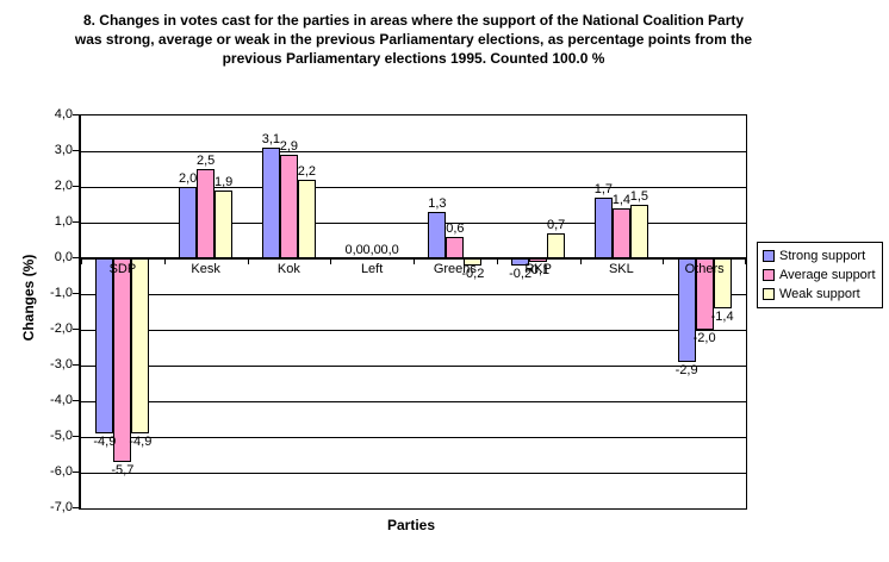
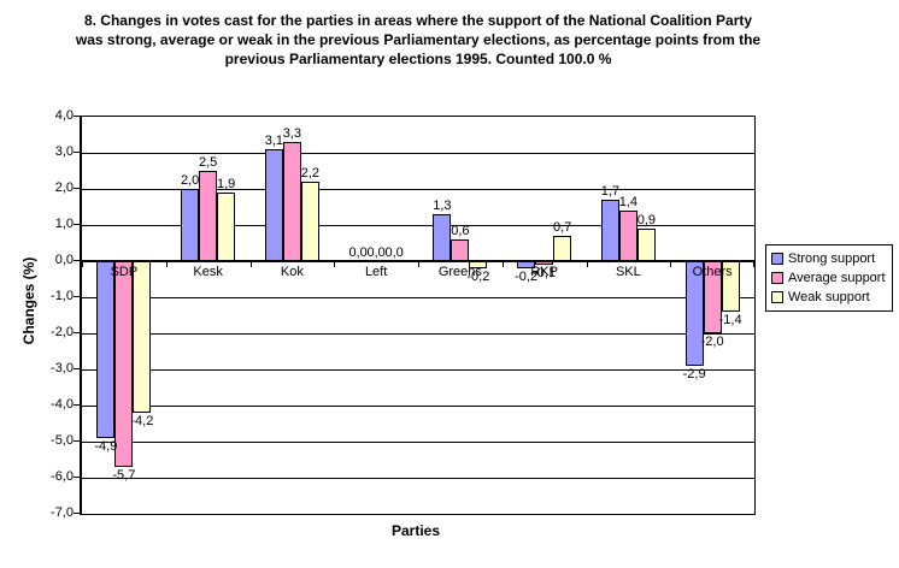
Weak support/SDP: -4,9 -> -4,2
Average support/Kok: 2,9 -> 3,3
Weak support/SKL: 1,5 -> 0,9
